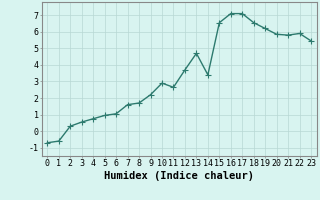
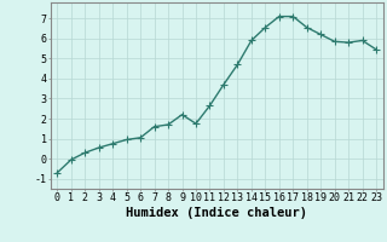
1: -0.6 -> -0.1
10: 2.9 -> 1.8
14: 3.4 -> 5.9
